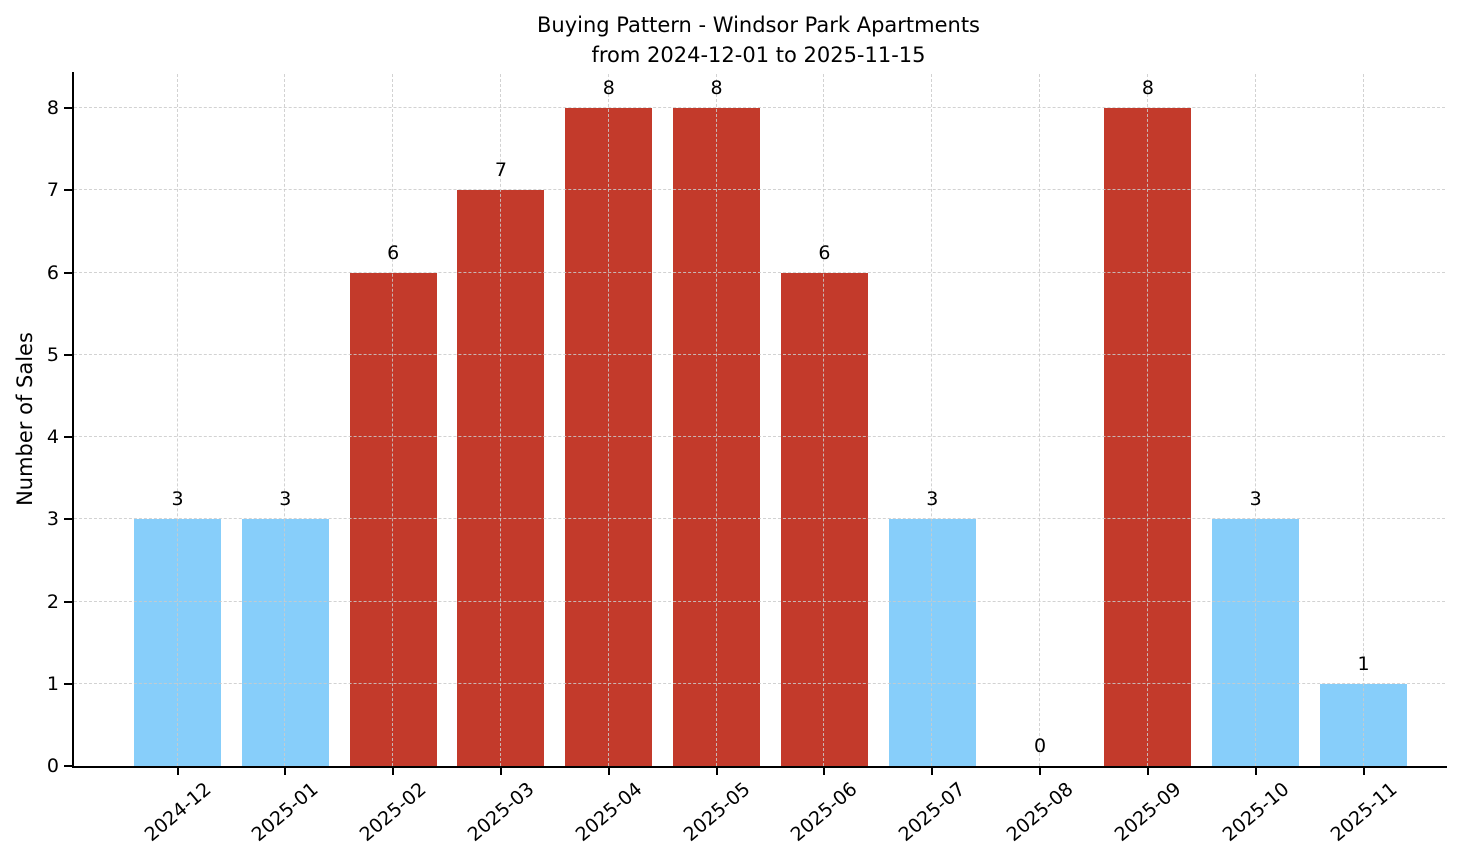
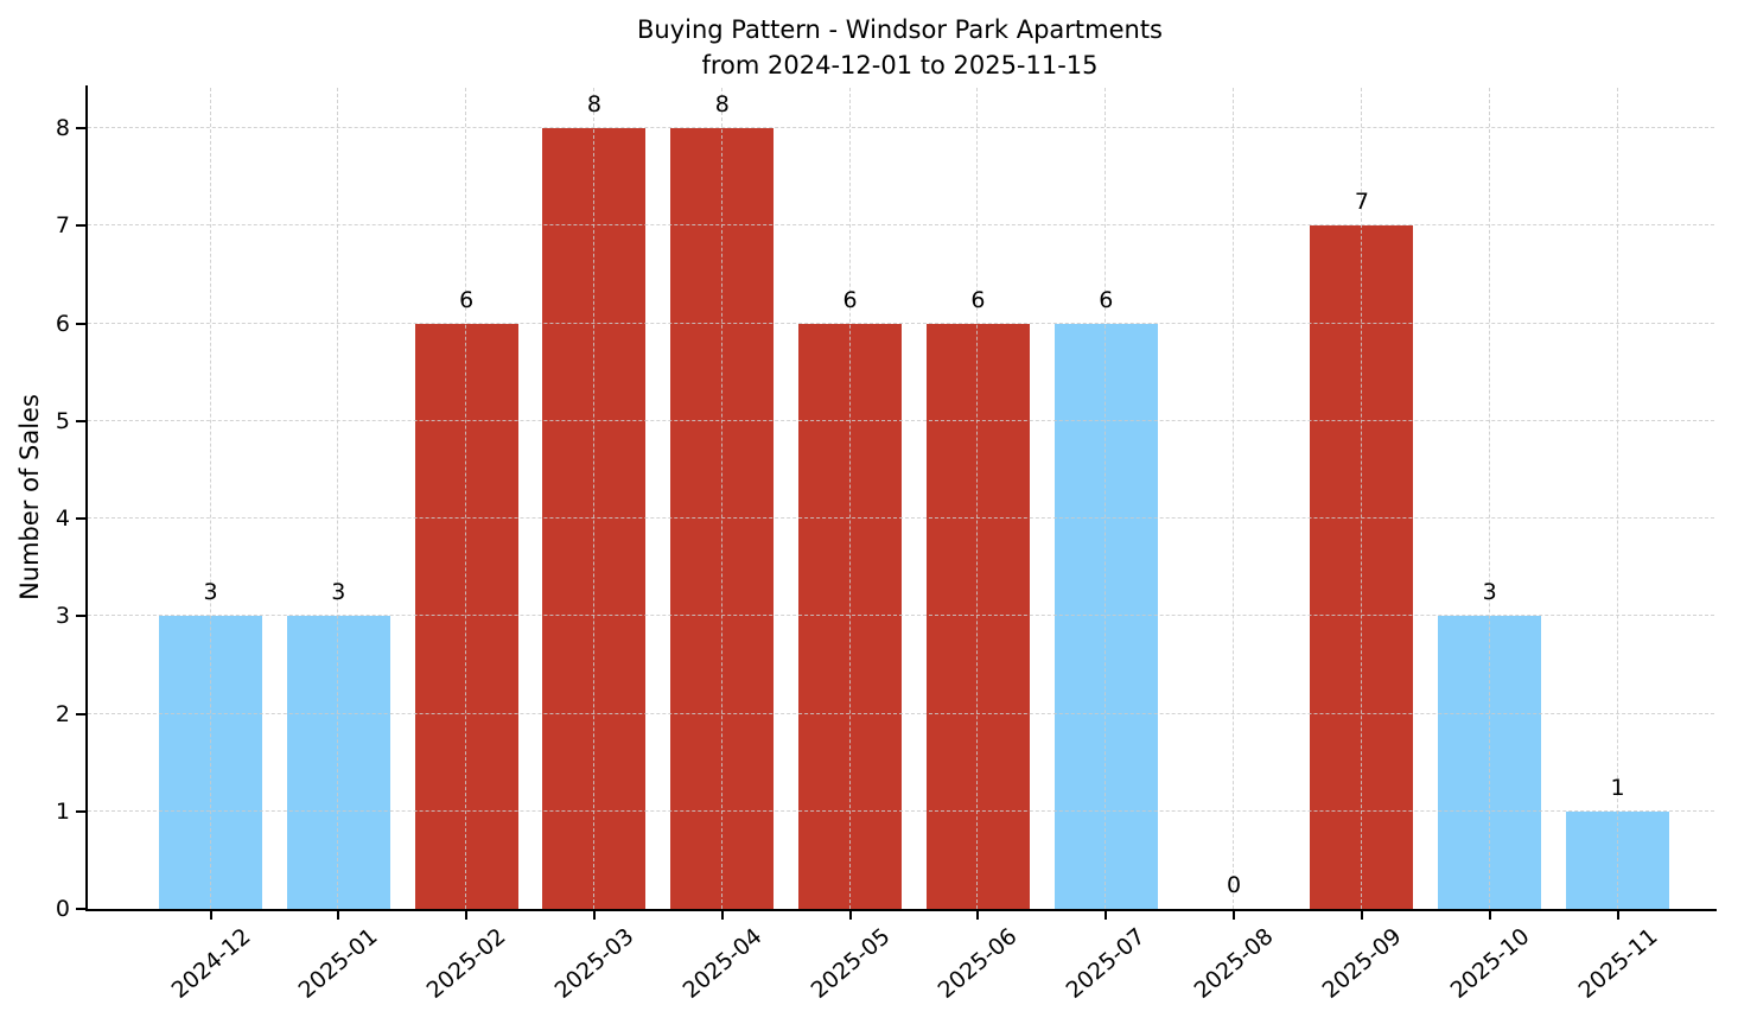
2025-03: 7 -> 8
2025-05: 8 -> 6
2025-07: 3 -> 6
2025-09: 8 -> 7
